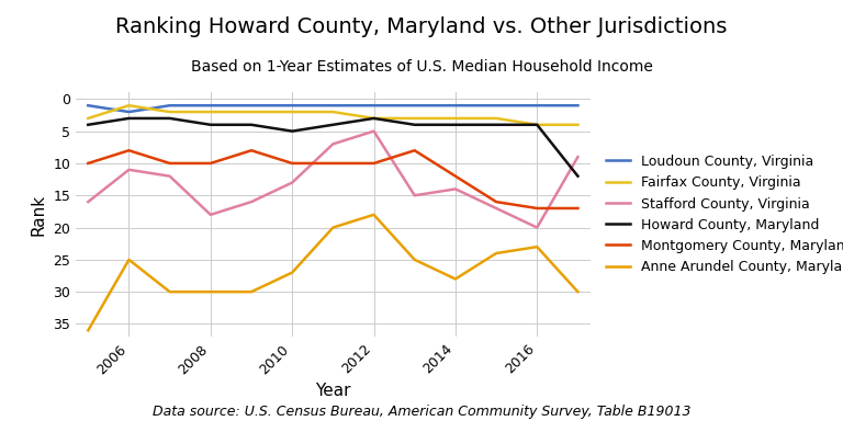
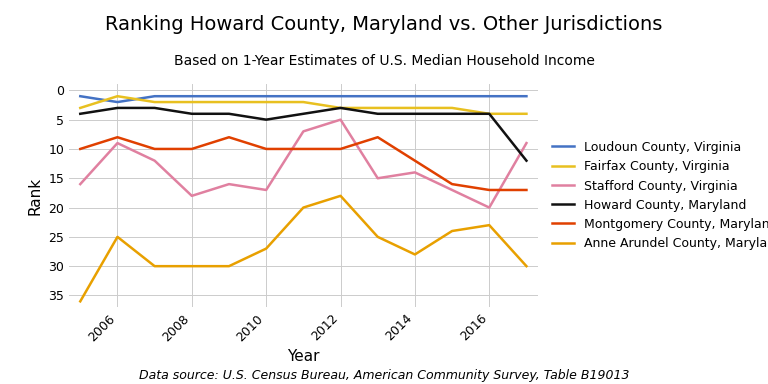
Stafford County, Virginia/2006: 11 -> 9
Stafford County, Virginia/2010: 13 -> 17
